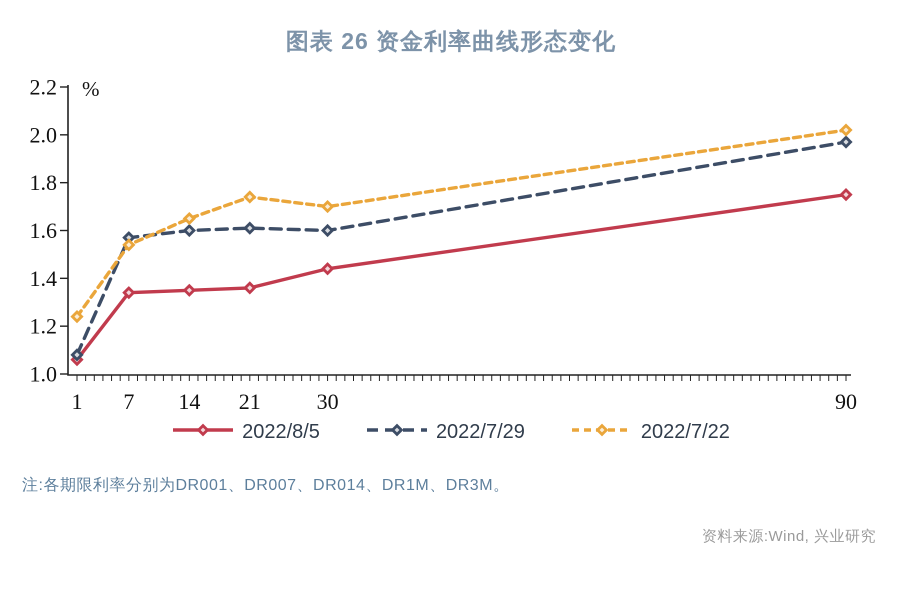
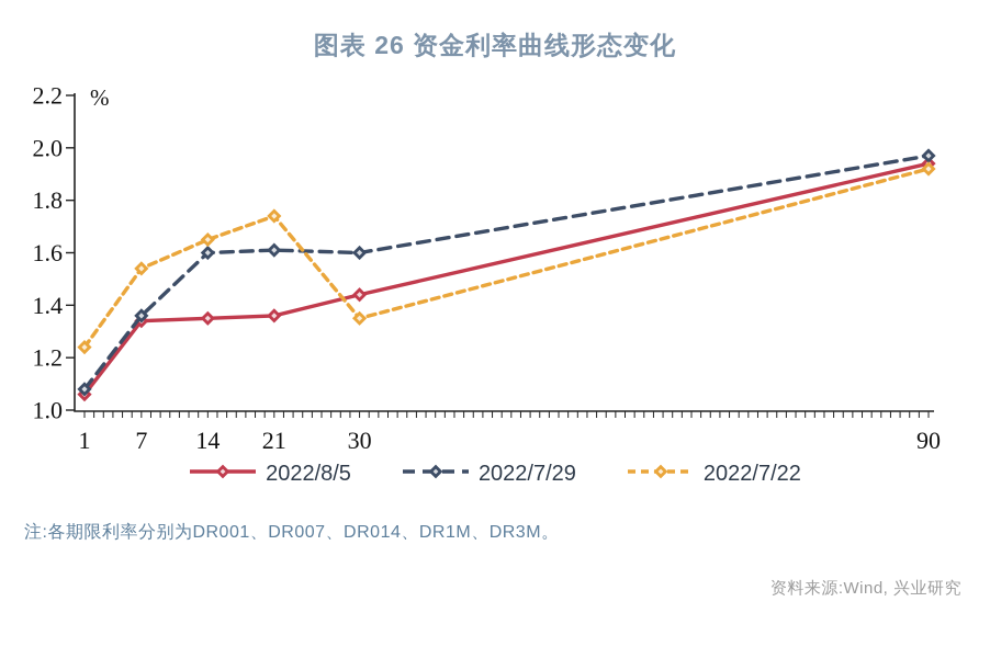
2022/7/29/7: 1.57 -> 1.36
2022/7/22/30: 1.70 -> 1.35
2022/8/5/90: 1.75 -> 1.94
2022/7/22/90: 2.02 -> 1.92
